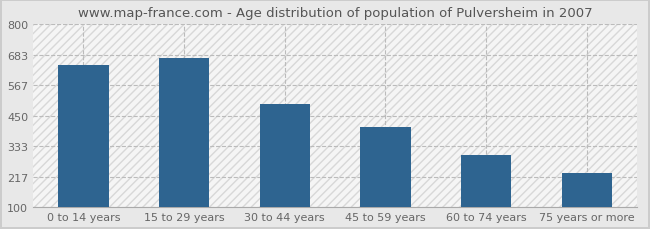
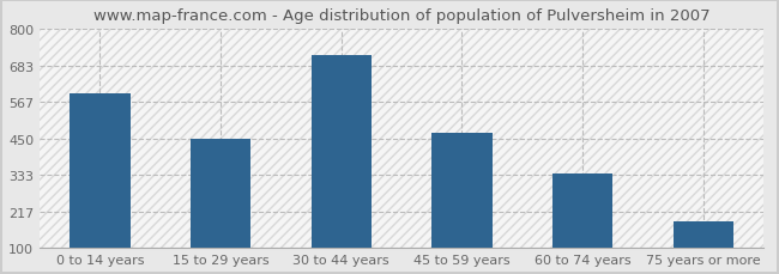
0 to 14 years: 645 -> 595
15 to 29 years: 670 -> 450
30 to 44 years: 495 -> 718
45 to 59 years: 405 -> 470
60 to 74 years: 300 -> 338
75 years or more: 230 -> 185
